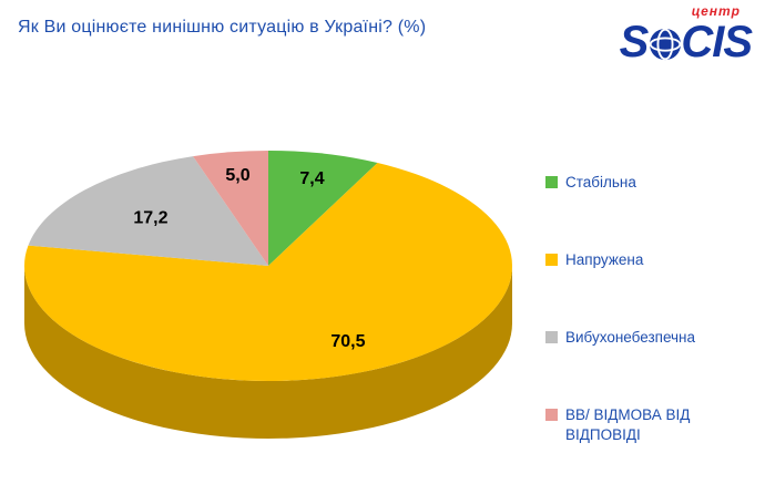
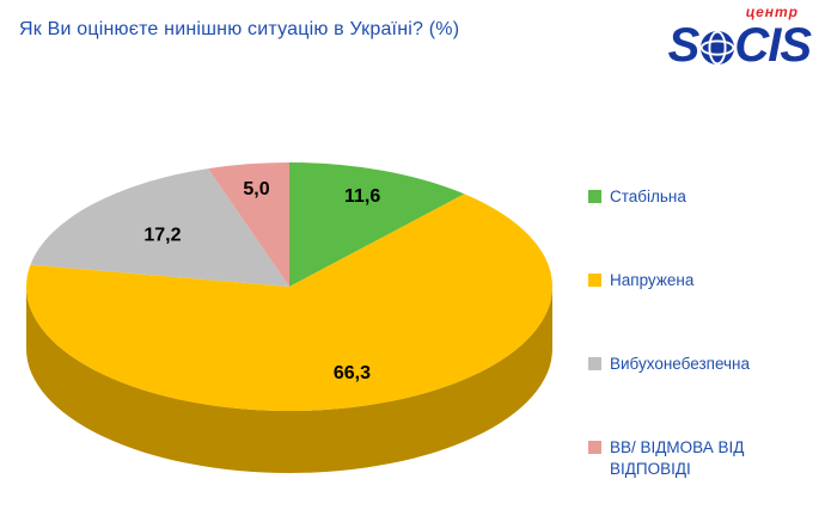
Стабільна: 7,4 -> 11,6
Напружена: 70,5 -> 66,3
